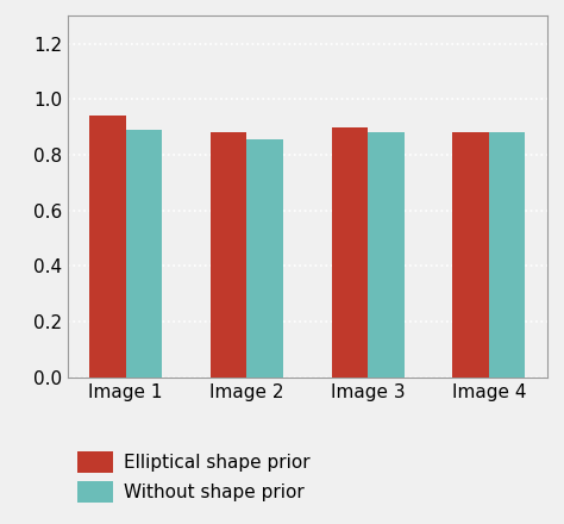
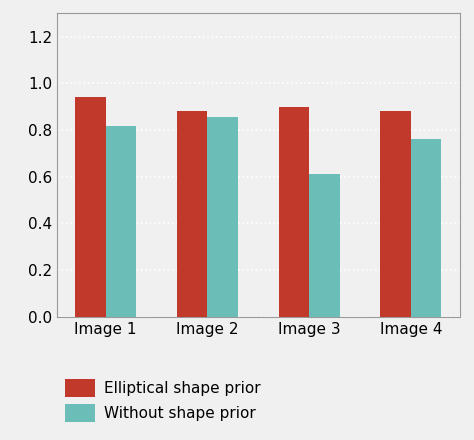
Without shape prior/Image 1: 0.890 -> 0.815
Without shape prior/Image 3: 0.880 -> 0.610
Without shape prior/Image 4: 0.880 -> 0.760
